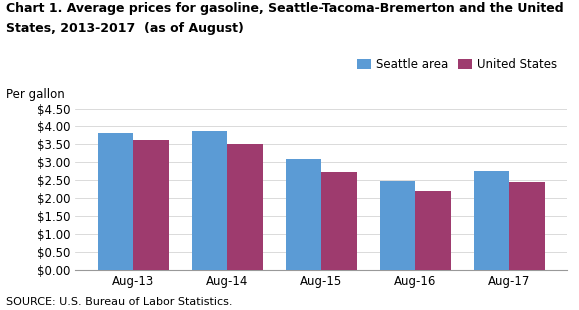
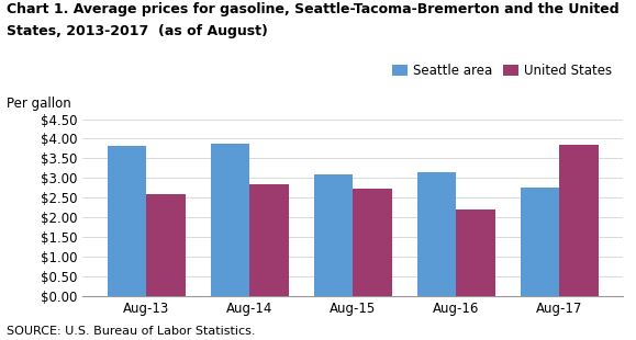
United States/Aug-13: $3.63 -> $2.60
United States/Aug-14: $3.50 -> $2.85
Seattle area/Aug-16: $2.49 -> $3.15
United States/Aug-17: $2.44 -> $3.85
